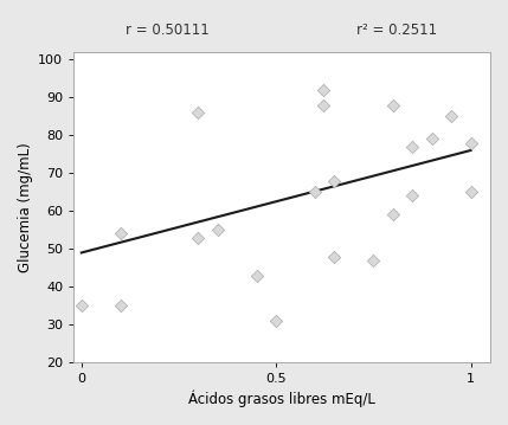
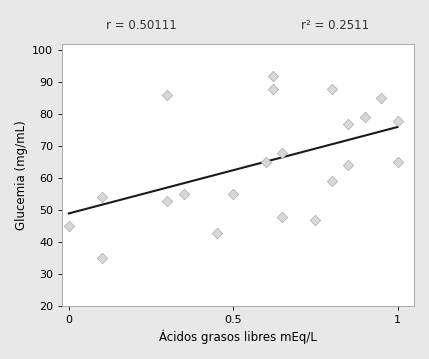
0: 35 -> 45
0.5: 31 -> 55
